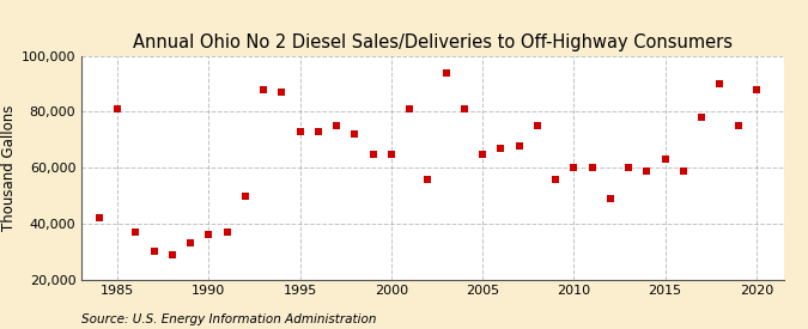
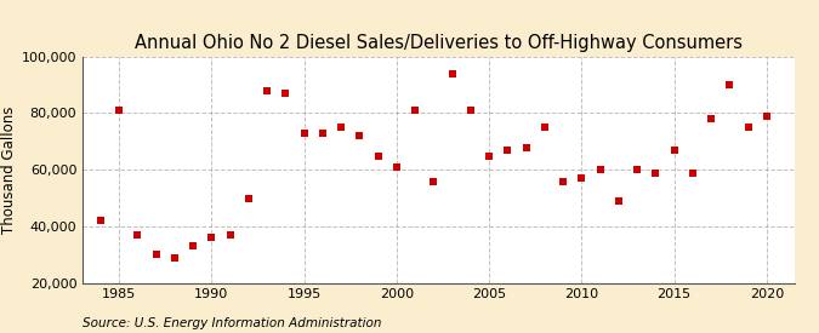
2000: 65,000 -> 61,000
2010: 60,000 -> 57,000
2015: 63,000 -> 67,000
2020: 88,000 -> 79,000
